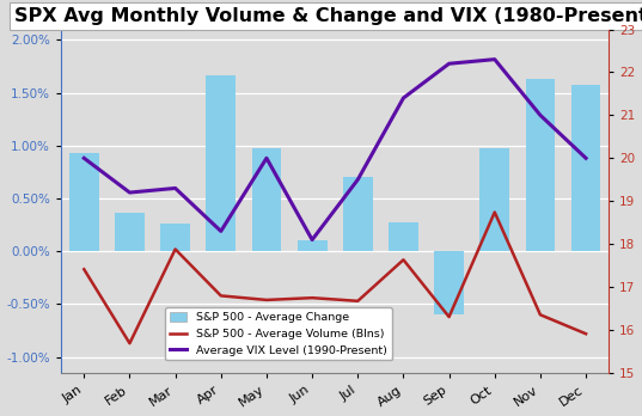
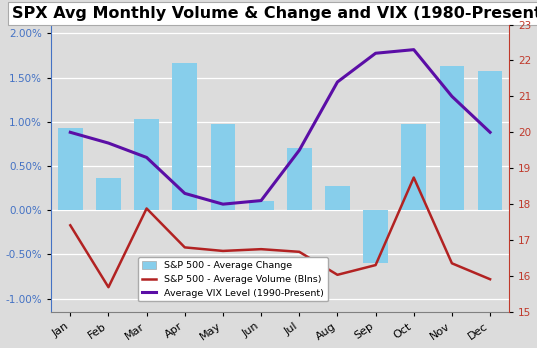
Average VIX Level (1990-Present)/Feb: 19.2 -> 19.7
S&P 500 - Average Change/Mar: 0.26% -> 1.03%
Average VIX Level (1990-Present)/May: 20.0 -> 18.0
S&P 500 - Average Volume (Blns)/Aug: -0.08% -> -0.73%
